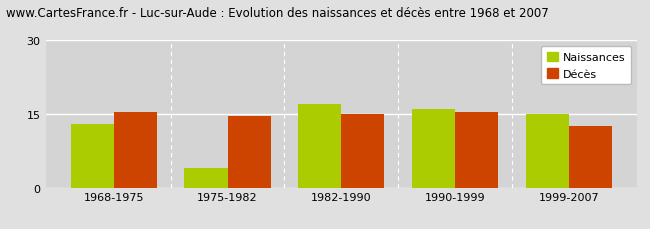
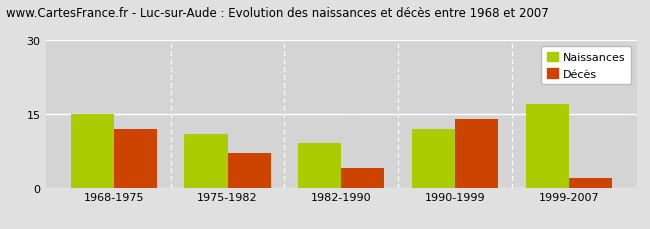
Naissances/1968-1975: 13 -> 15
Décès/1968-1975: 15.5 -> 12.0
Naissances/1975-1982: 4 -> 11
Décès/1975-1982: 14.5 -> 7.0
Naissances/1982-1990: 17 -> 9
Décès/1982-1990: 15.0 -> 4.0
Naissances/1990-1999: 16 -> 12
Décès/1990-1999: 15.5 -> 14.0
Naissances/1999-2007: 15 -> 17
Décès/1999-2007: 12.5 -> 2.0
